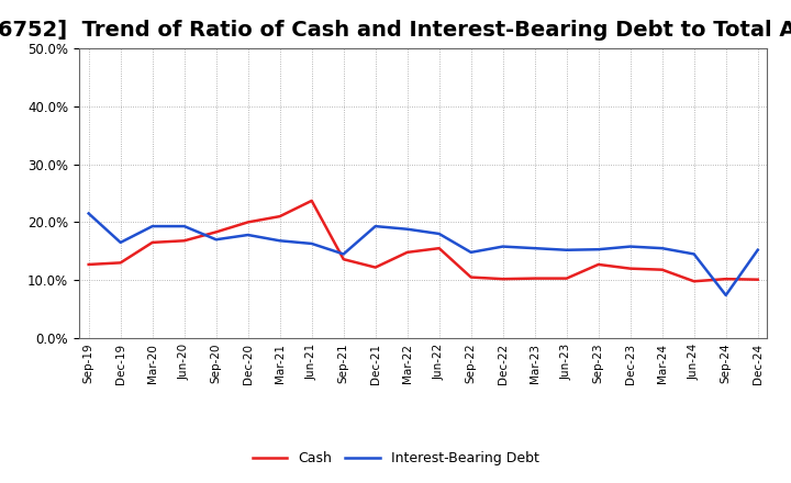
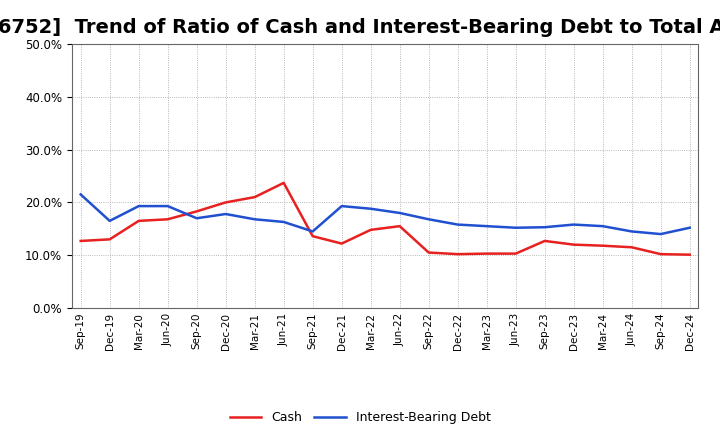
Interest-Bearing Debt/Sep-22: 14.8% -> 16.8%
Cash/Jun-24: 9.8% -> 11.5%
Interest-Bearing Debt/Sep-24: 7.4% -> 14.0%
